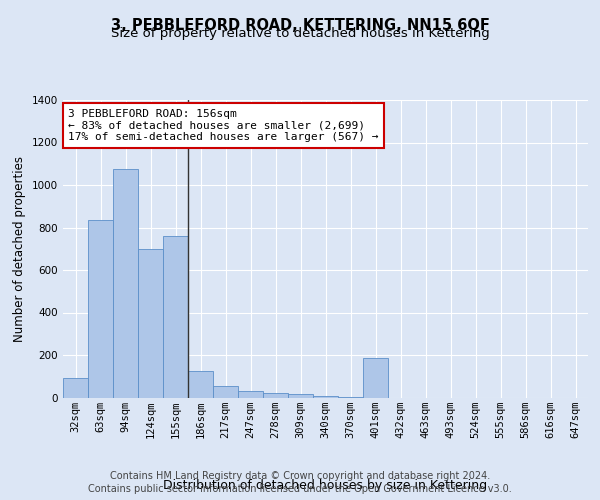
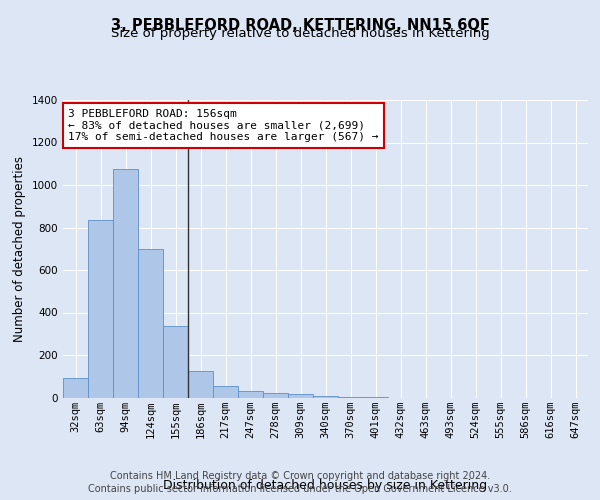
155sqm: 760 -> 335
401sqm: 185 -> 1
